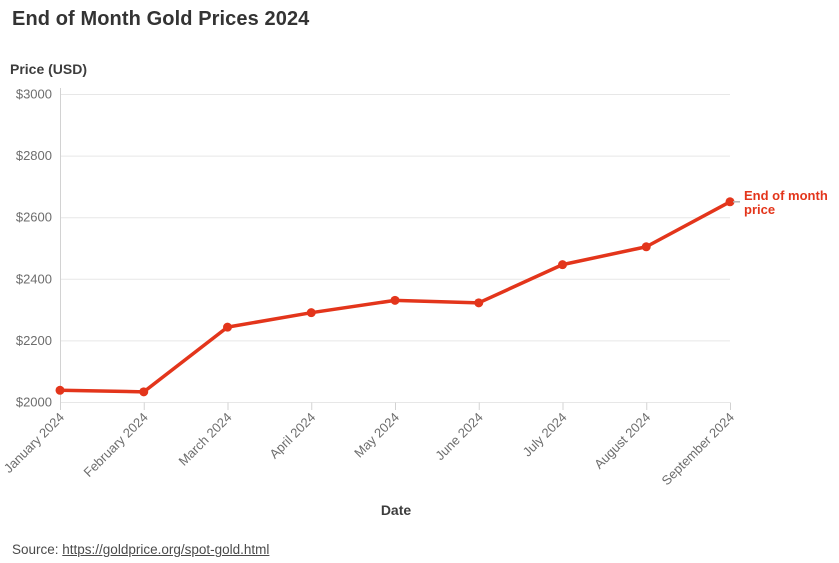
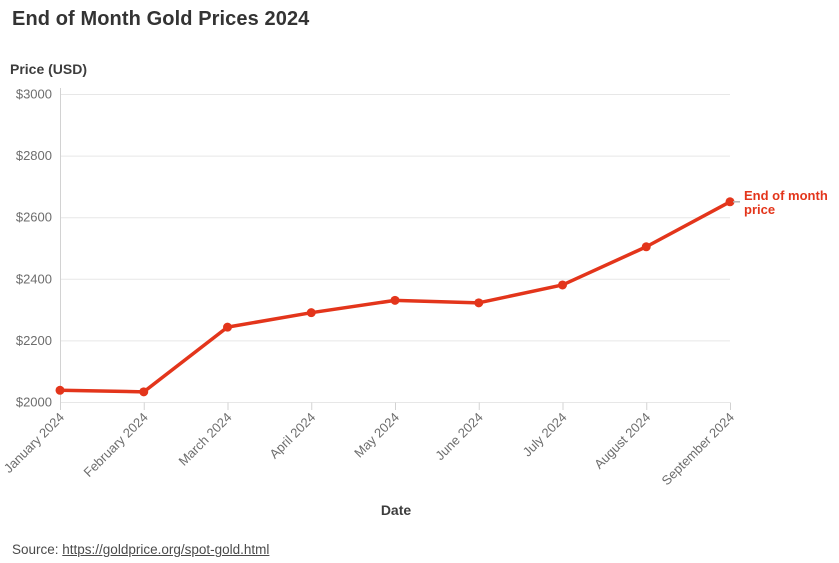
July 2024: $2450 -> $2380
